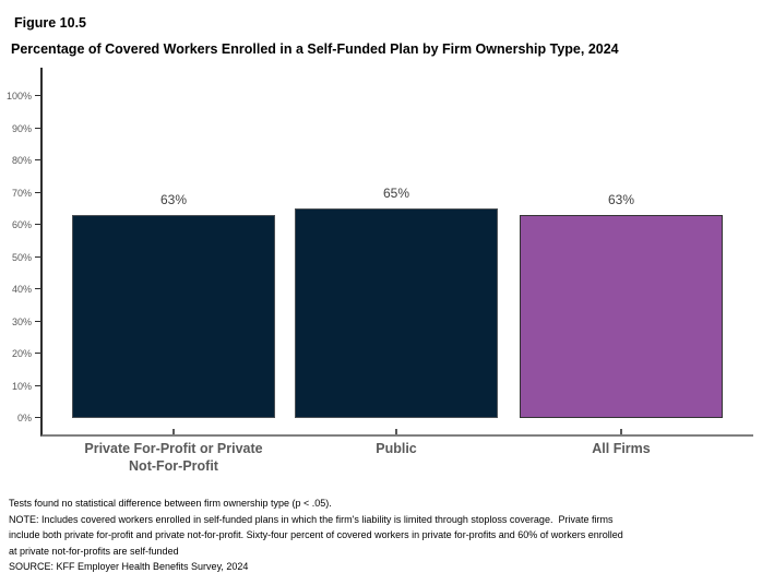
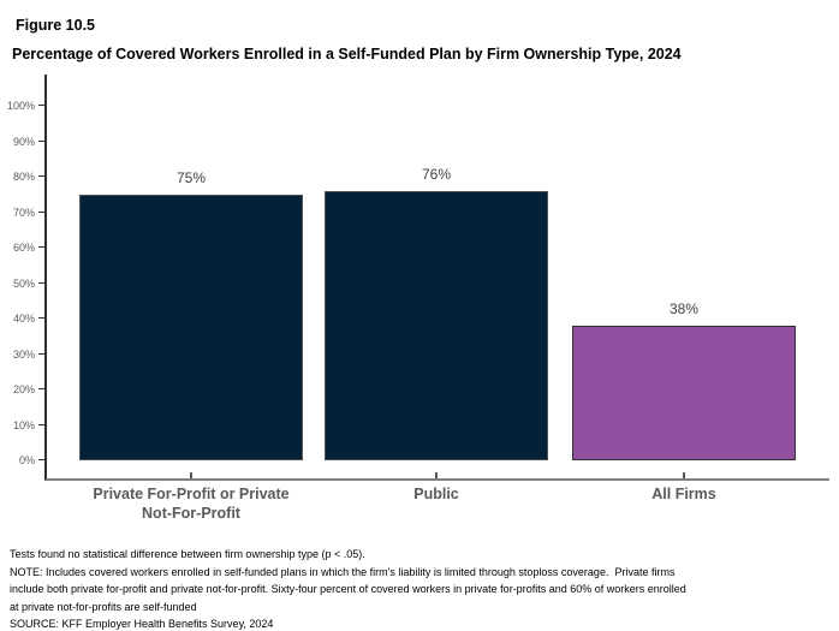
Private For-Profit or Private Not-For-Profit: 63% -> 75%
Public: 65% -> 76%
All Firms: 63% -> 38%
